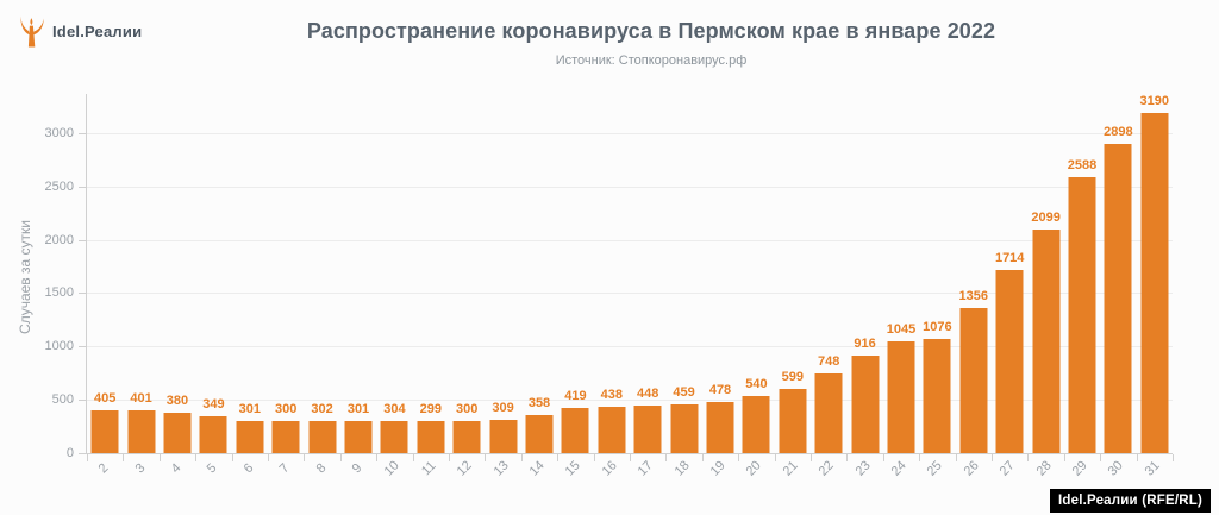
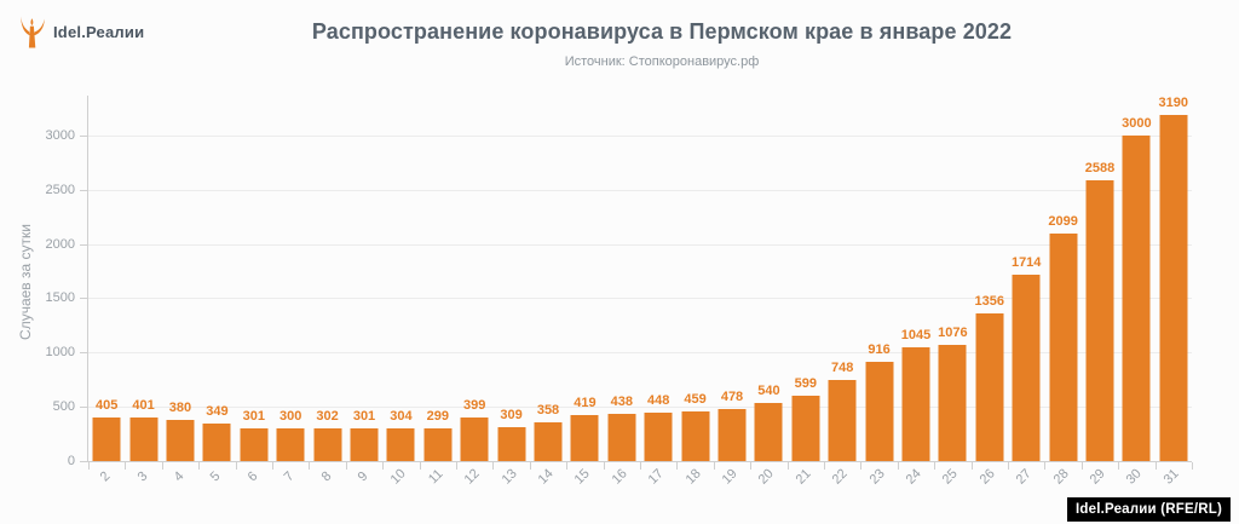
12: 300 -> 399
30: 2898 -> 3000
